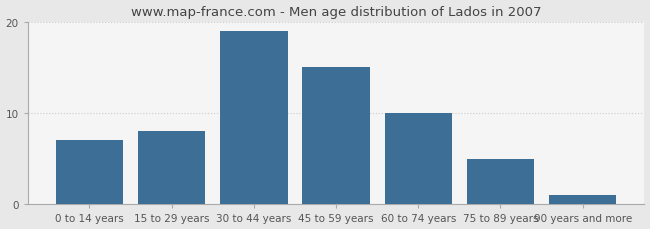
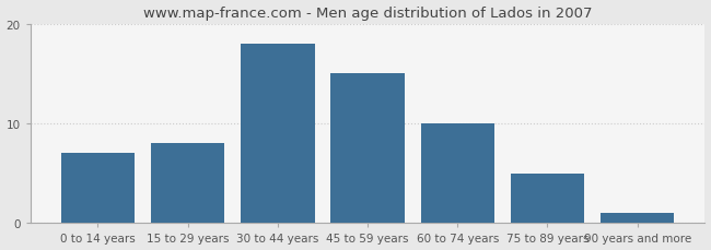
30 to 44 years: 19 -> 18
